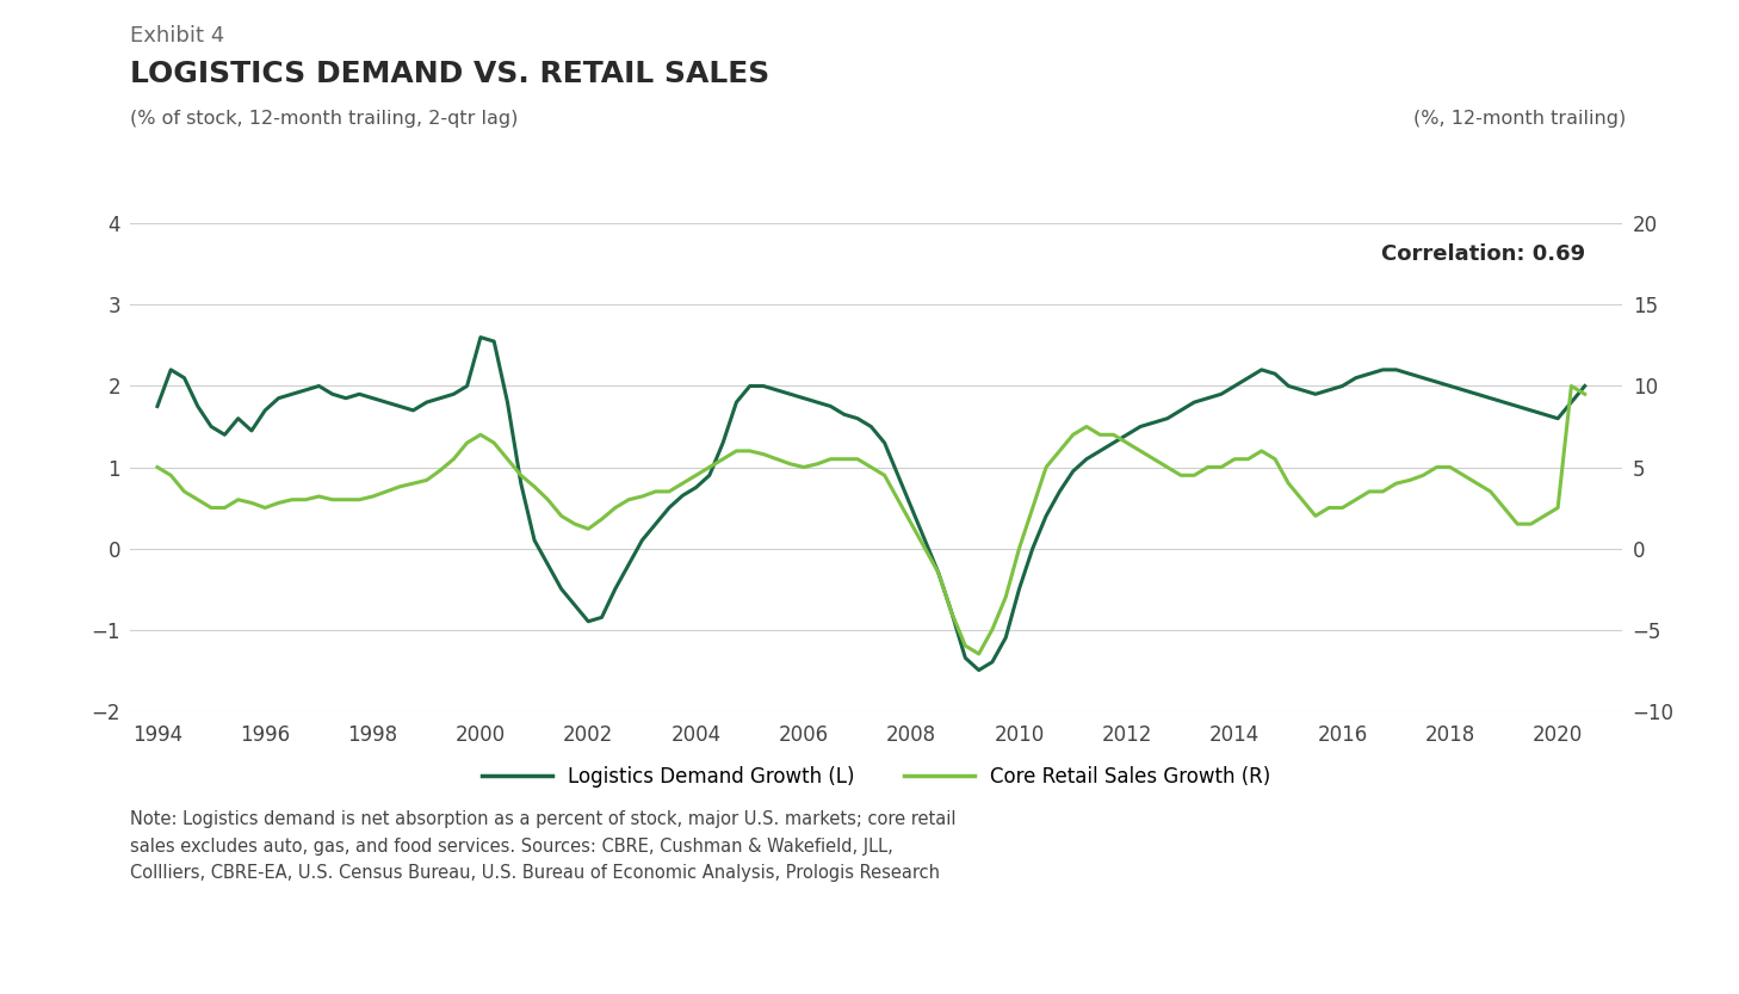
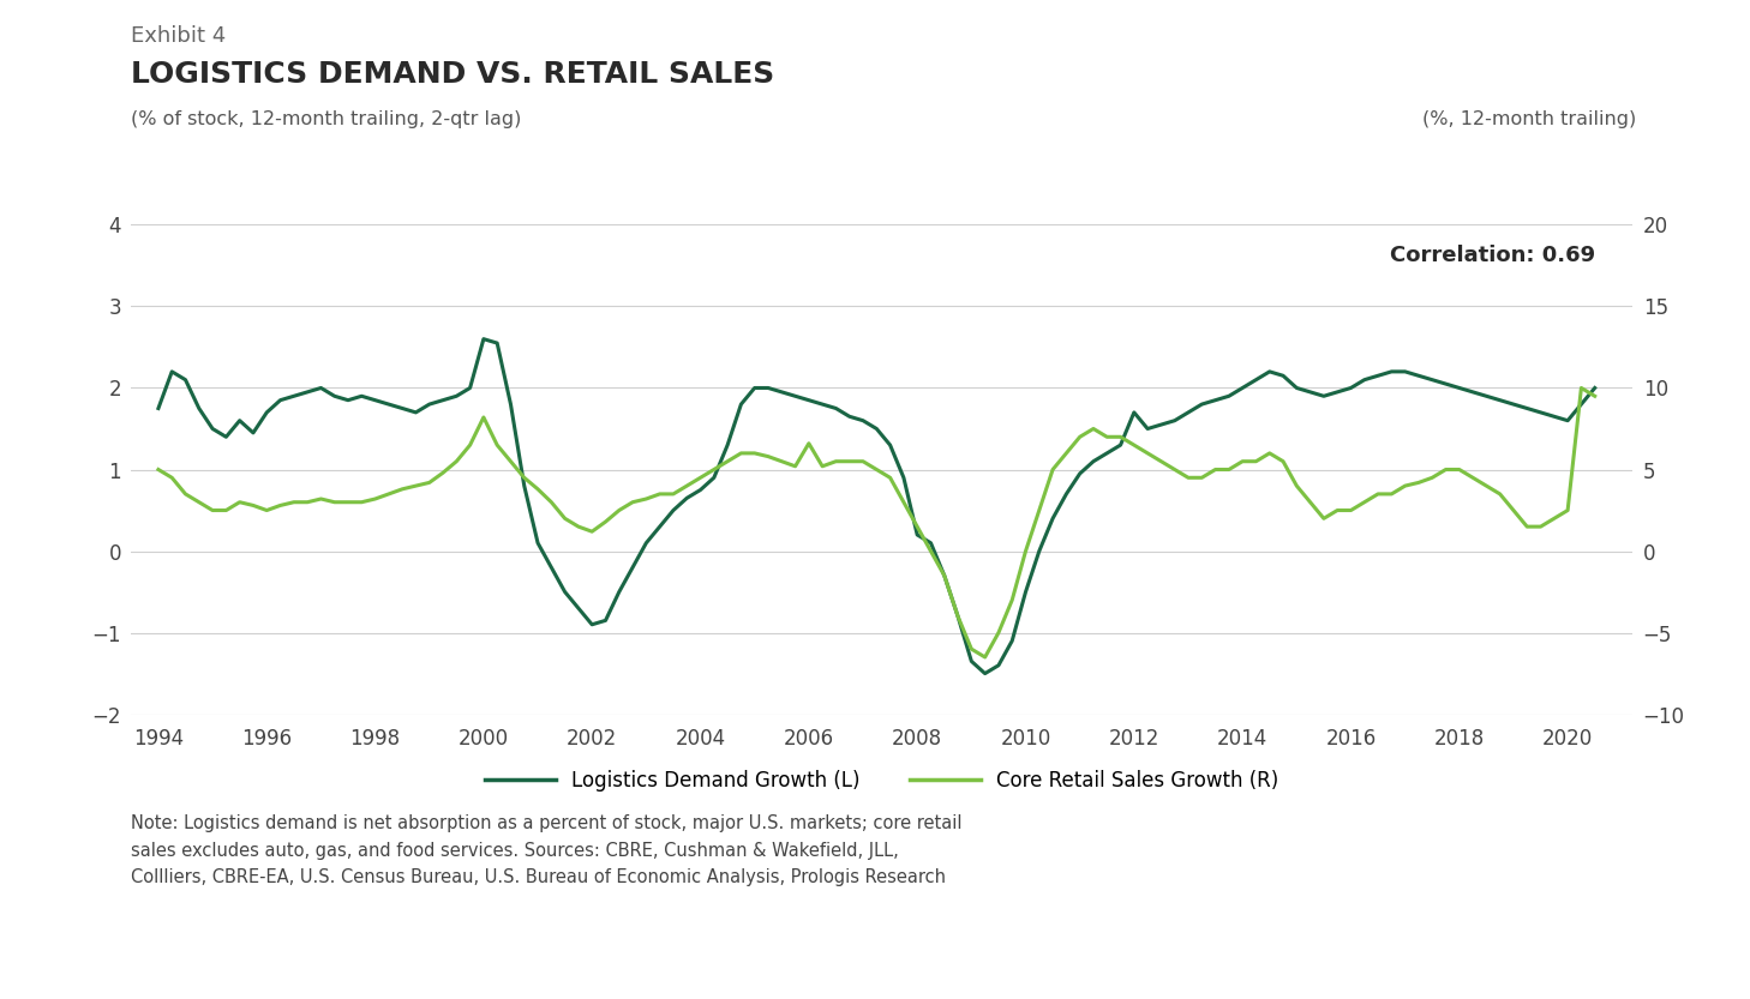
Core Retail Sales Growth (R)/2000: 7.0 -> 8.2
Core Retail Sales Growth (R)/2006: 5.0 -> 6.6
Logistics Demand Growth (L)/2008: 0.50 -> 0.20
Logistics Demand Growth (L)/2012: 1.40 -> 1.70
